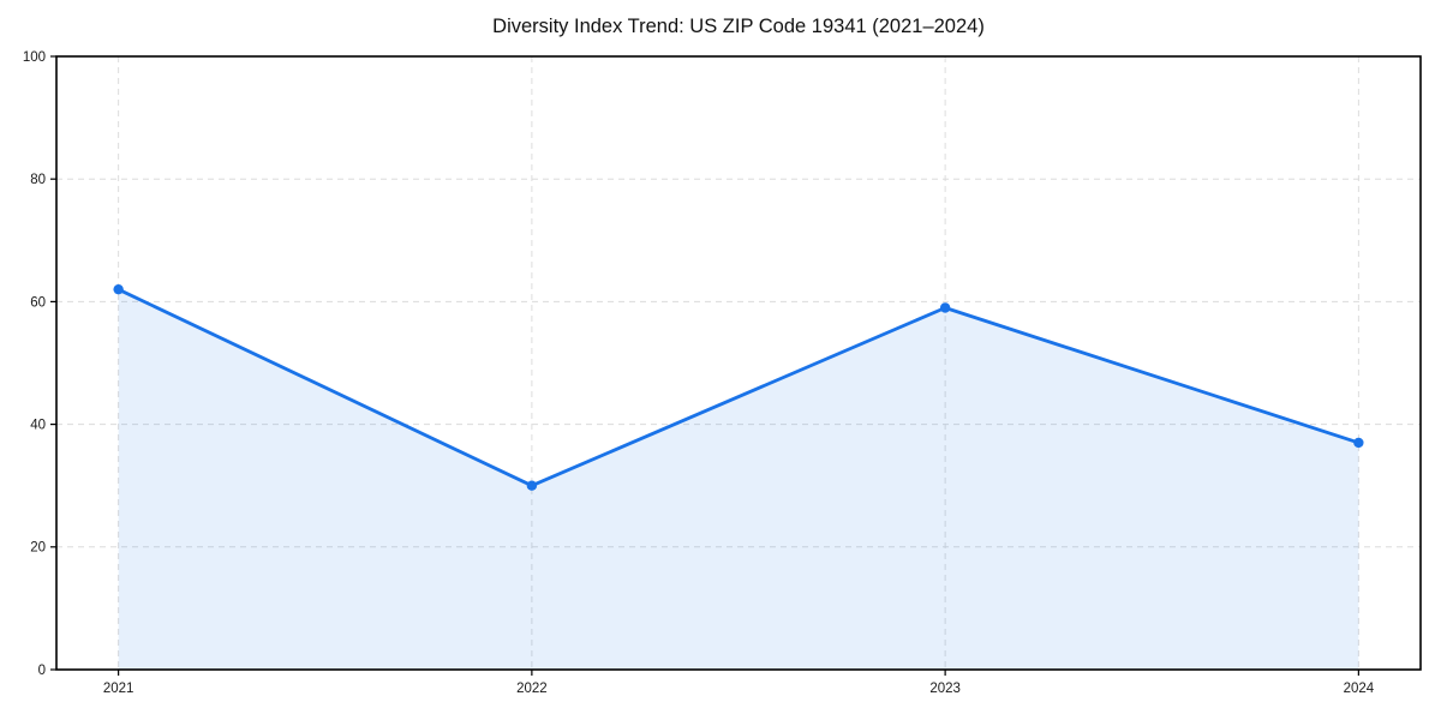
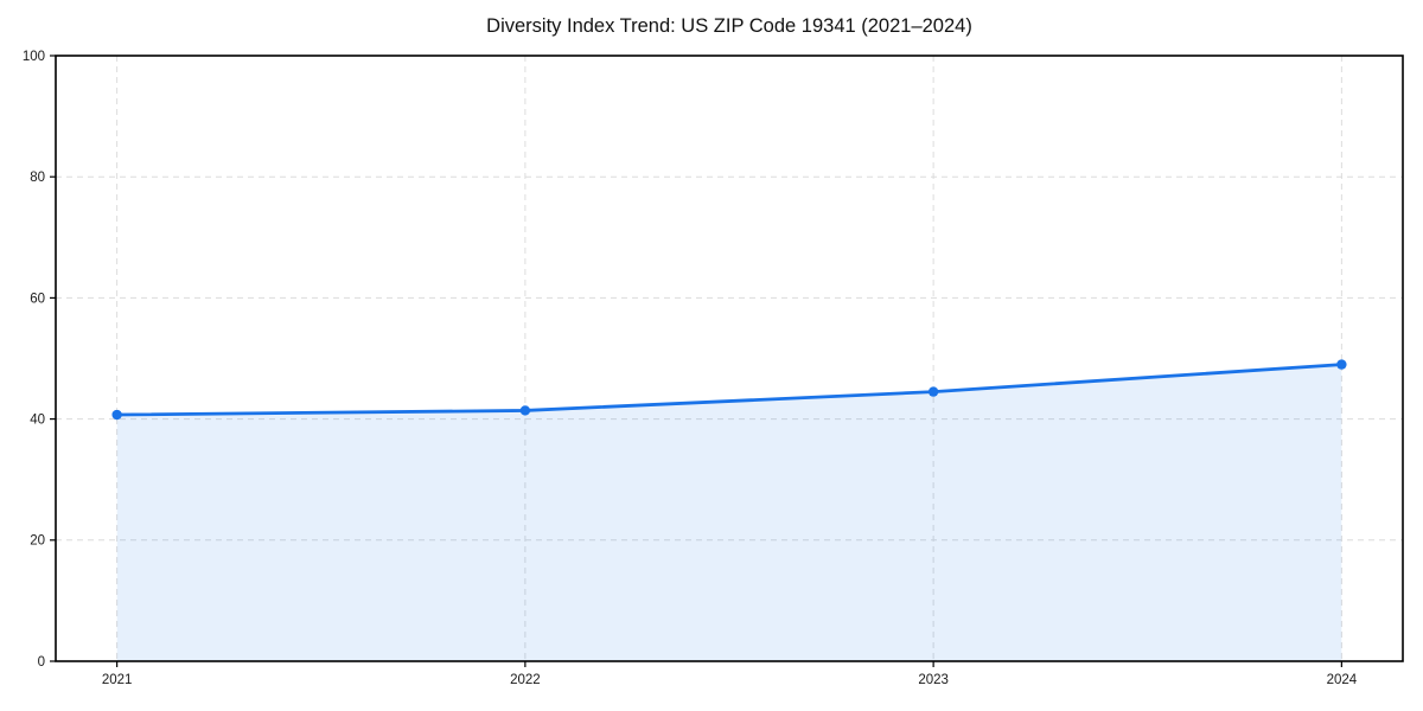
2021: 62 -> 41
2022: 30 -> 41
2023: 59 -> 44
2024: 37 -> 49
